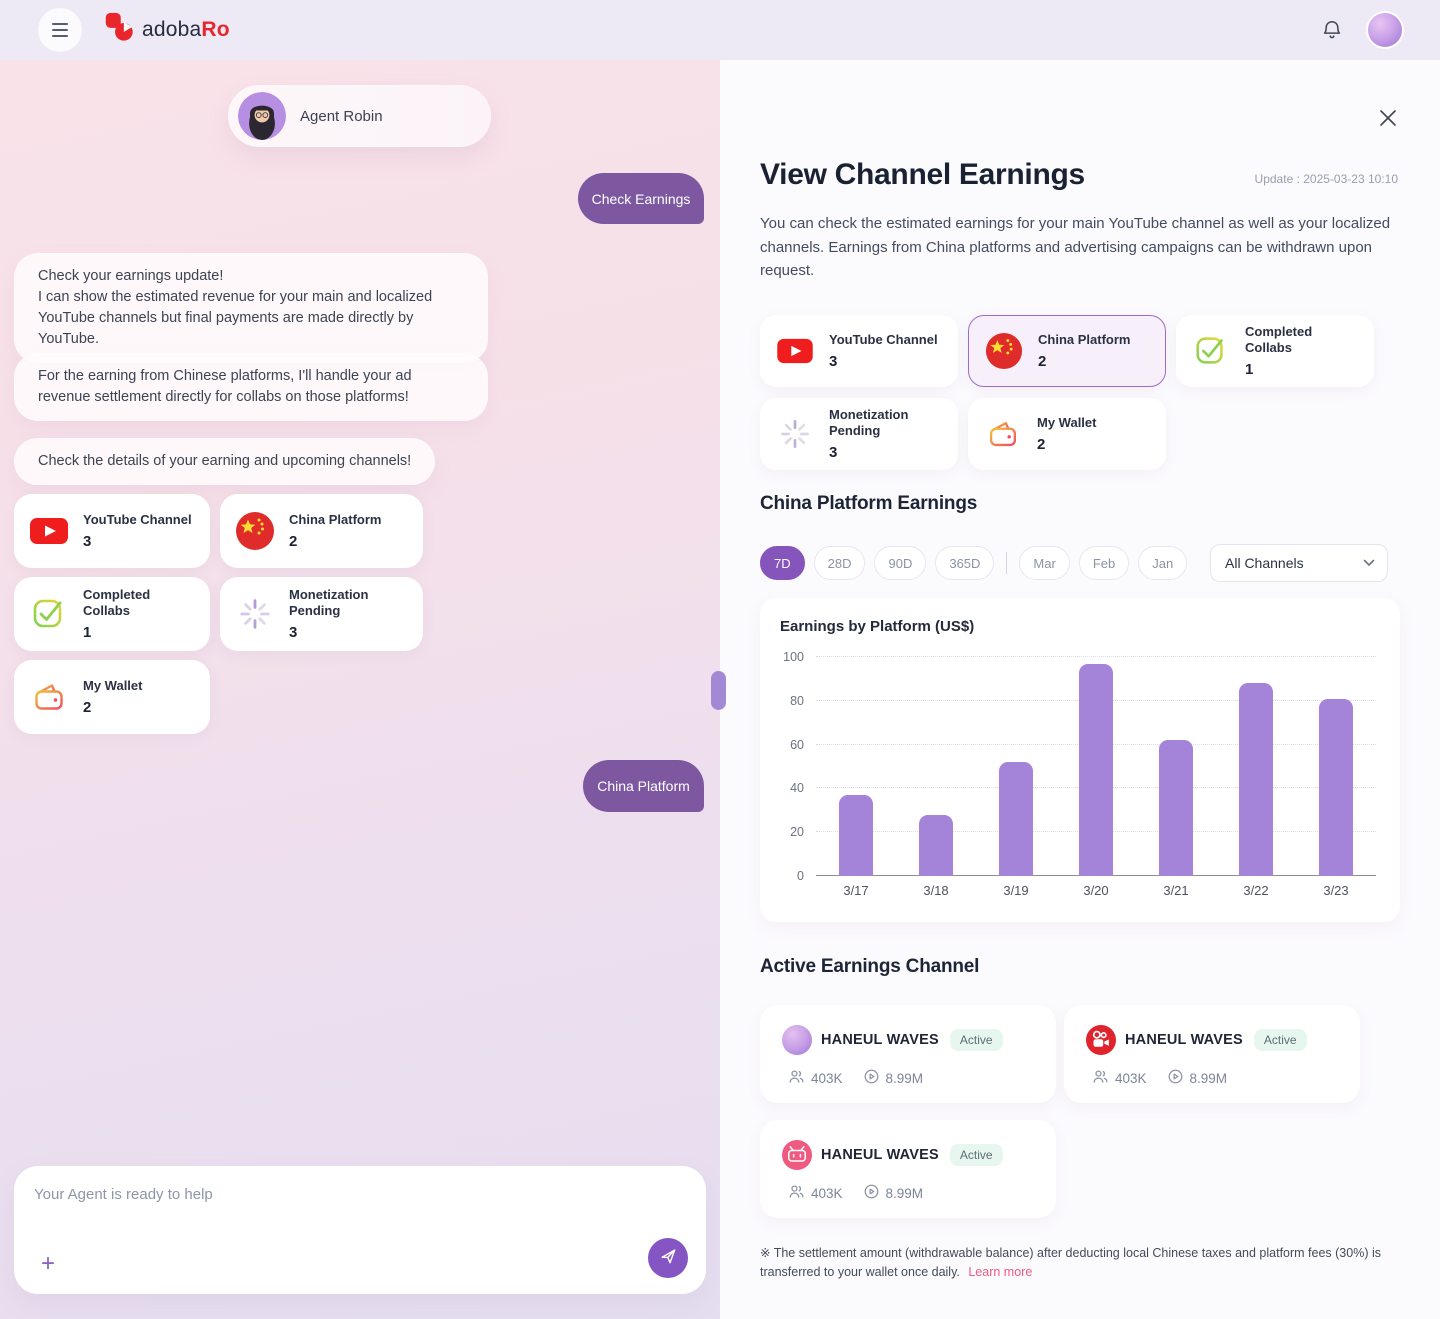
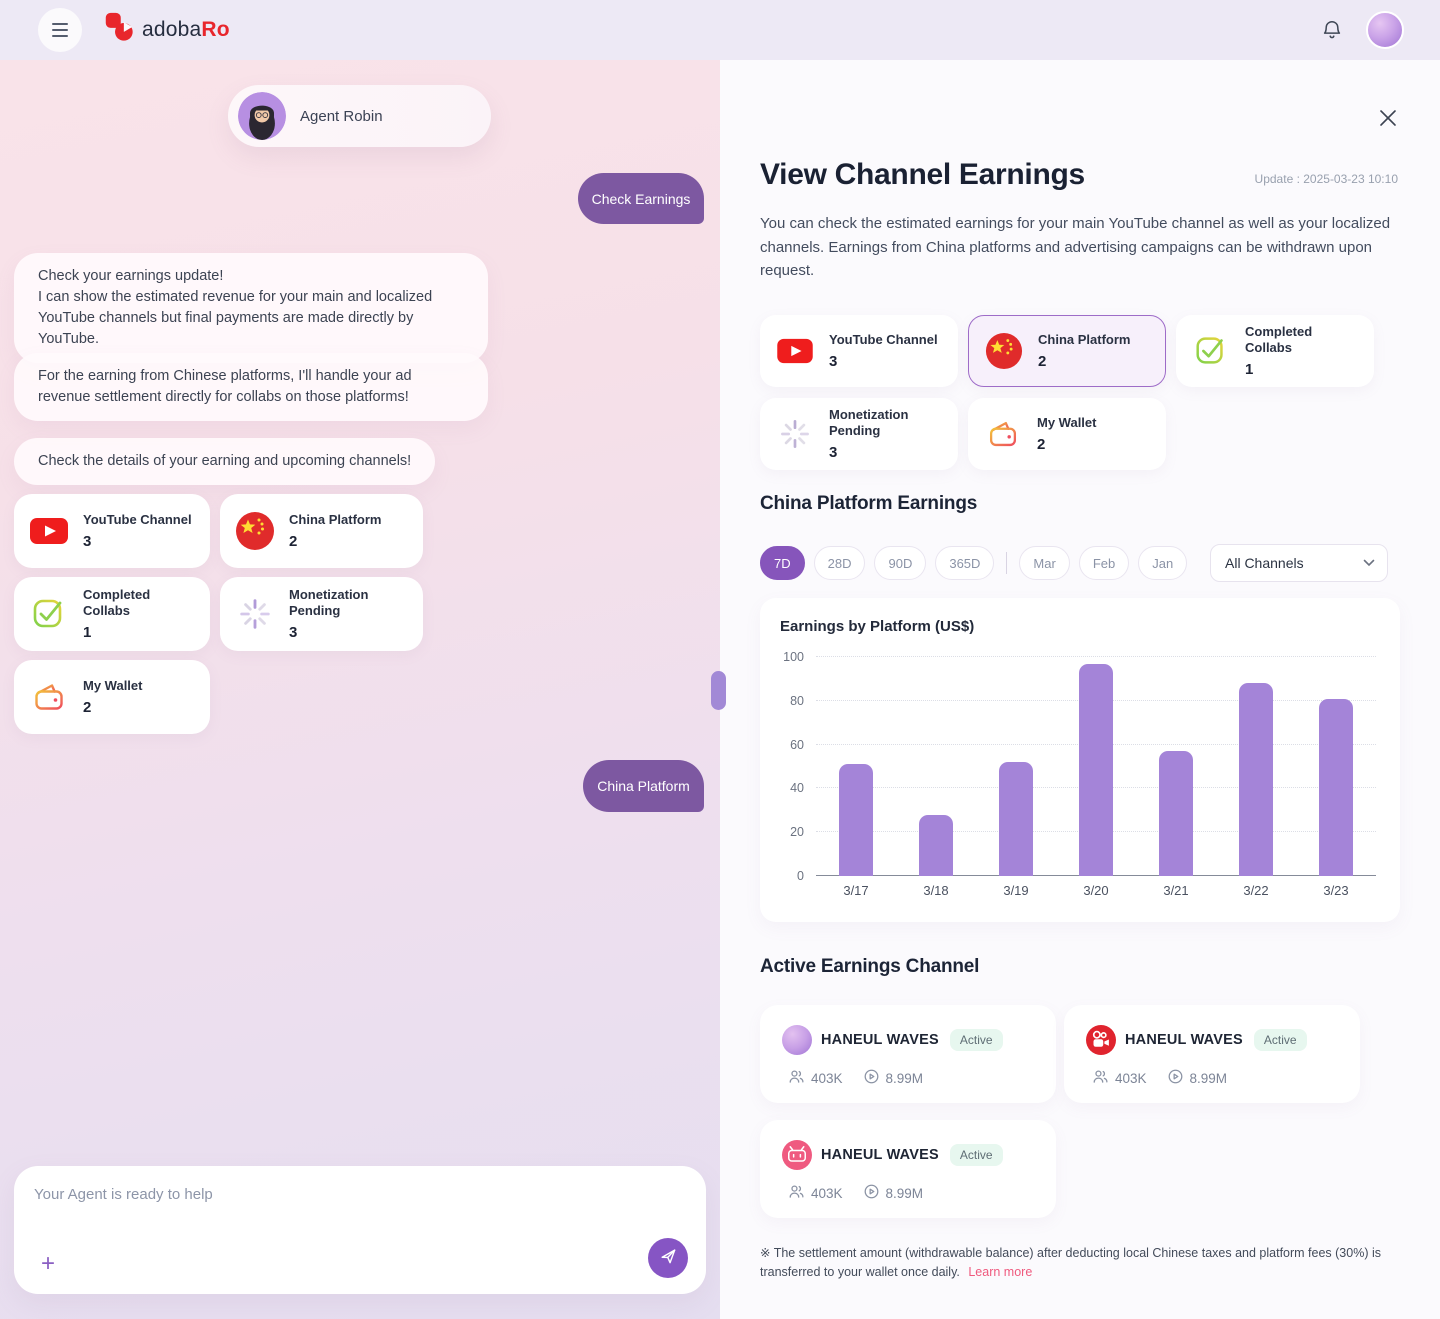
3/17: 37 -> 51
3/21: 62 -> 57
